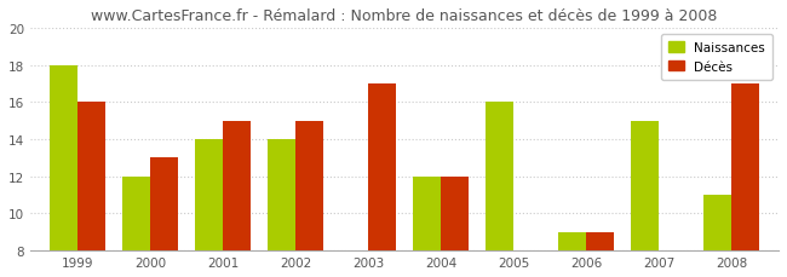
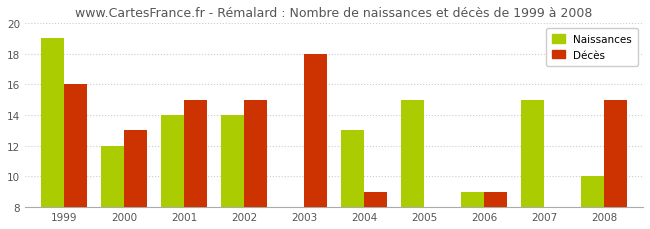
Naissances/1999: 18 -> 19
Décès/2003: 17 -> 18
Naissances/2004: 12 -> 13
Décès/2004: 12 -> 9
Naissances/2005: 16 -> 15
Naissances/2008: 11 -> 10
Décès/2008: 17 -> 15
